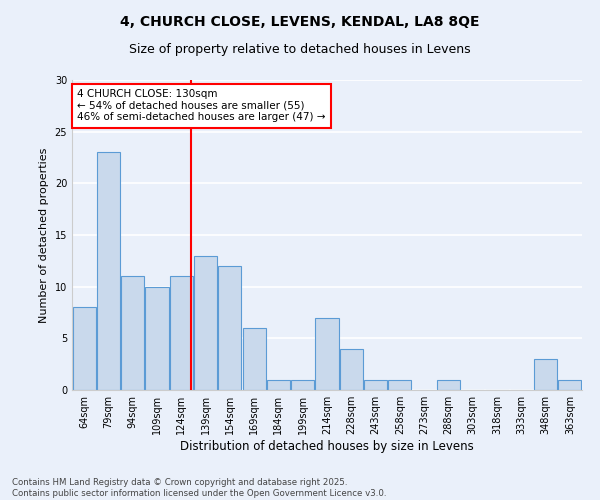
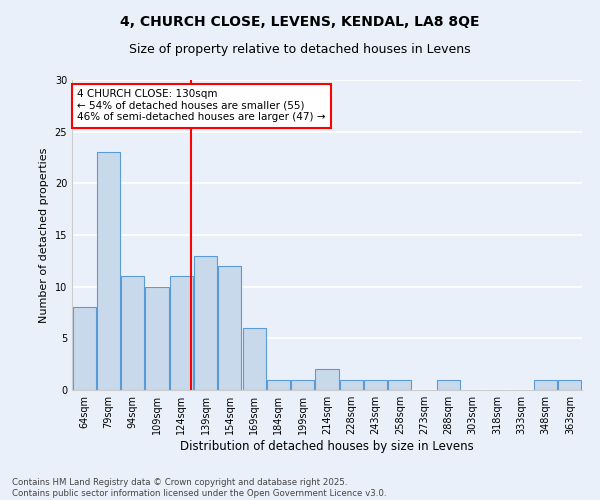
214sqm: 7 -> 2
228sqm: 4 -> 1
348sqm: 3 -> 1
